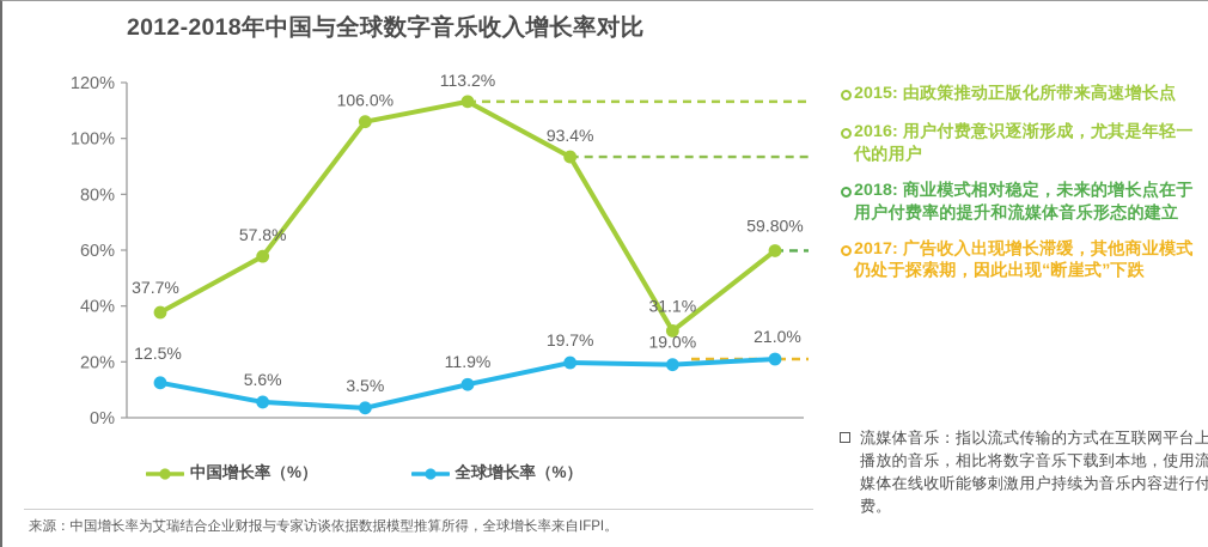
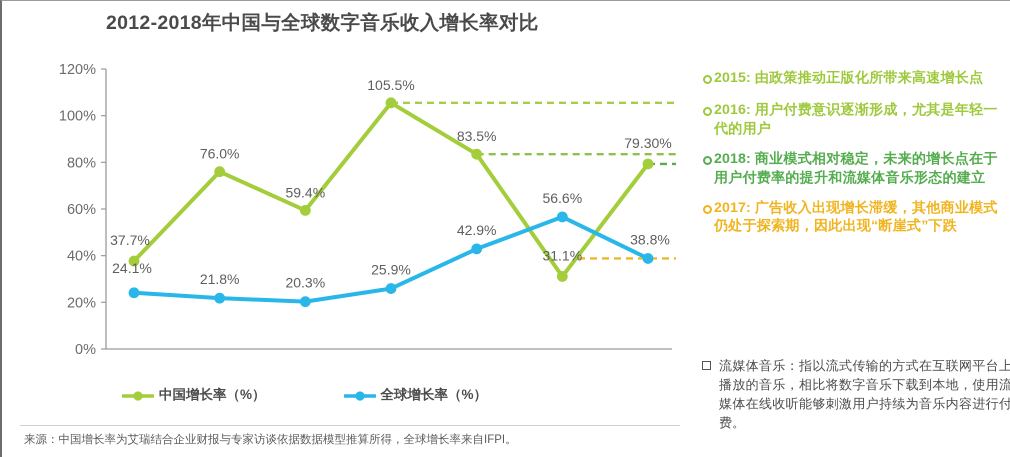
全球增长率（%）/2012: 12.5% -> 24.1%
中国增长率（%）/2013: 57.8% -> 76.0%
全球增长率（%）/2013: 5.6% -> 21.8%
中国增长率（%）/2014: 106.0% -> 59.4%
全球增长率（%）/2014: 3.5% -> 20.3%
中国增长率（%）/2015: 113.2% -> 105.5%
全球增长率（%）/2015: 11.9% -> 25.9%
中国增长率（%）/2016: 93.4% -> 83.5%
全球增长率（%）/2016: 19.7% -> 42.9%
全球增长率（%）/2017: 19.0% -> 56.6%
中国增长率（%）/2018e: 59.80% -> 79.30%
全球增长率（%）/2018e: 21.0% -> 38.8%
